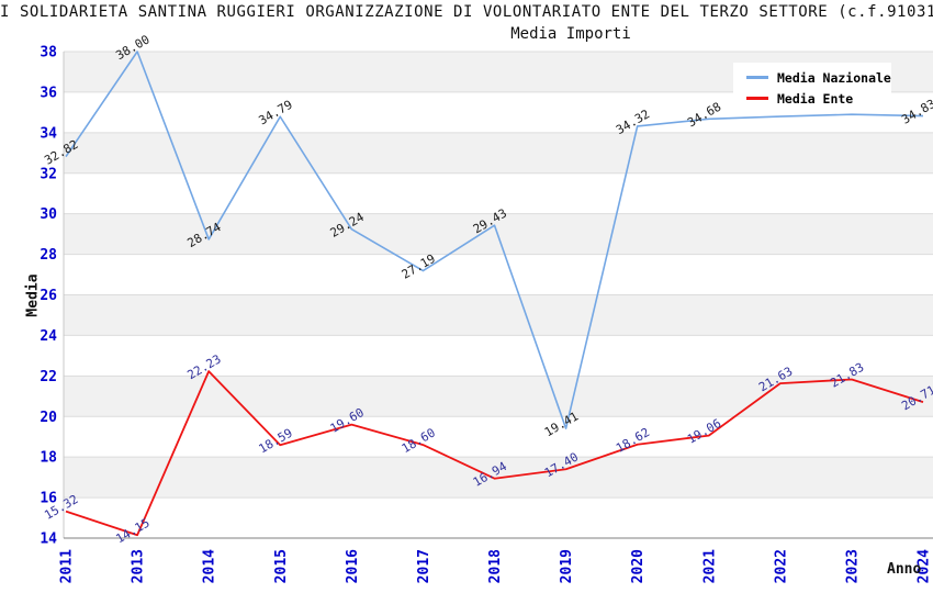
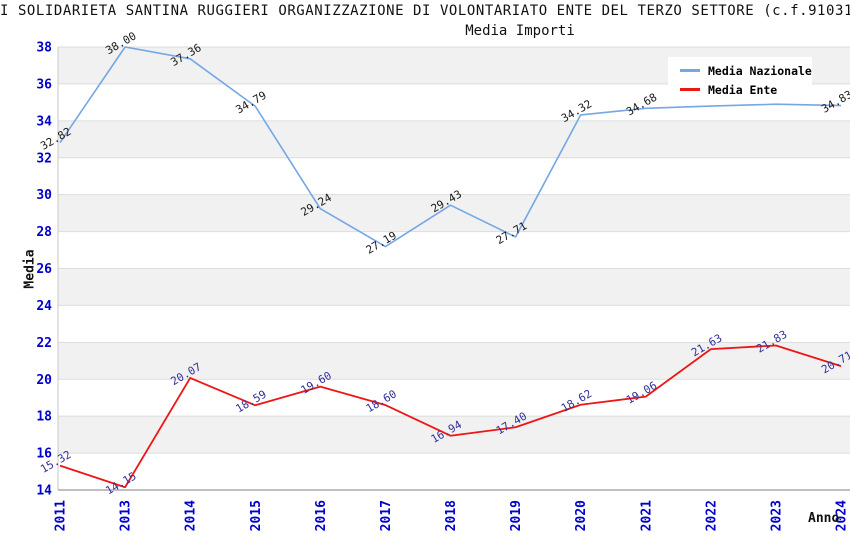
Media Nazionale/2014: 28.74 -> 37.36
Media Ente/2014: 22.23 -> 20.07
Media Nazionale/2019: 19.41 -> 27.71
